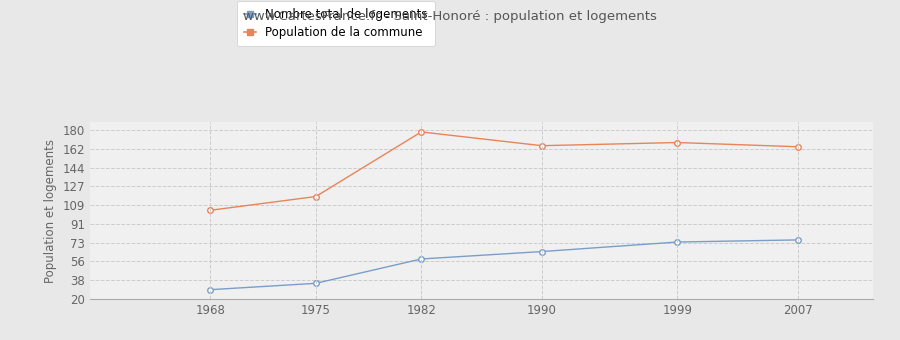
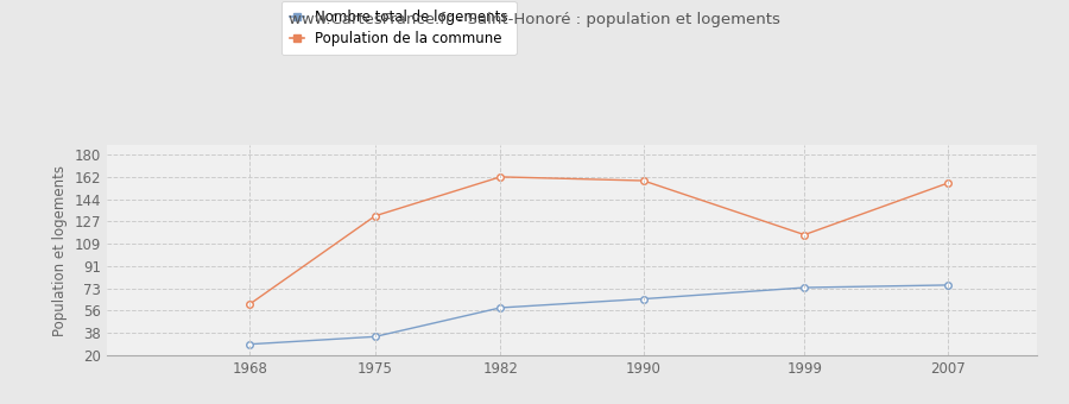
Population de la commune/1968: 104 -> 61
Population de la commune/1975: 117 -> 131
Population de la commune/1982: 178 -> 162
Population de la commune/1990: 165 -> 159
Population de la commune/1999: 168 -> 116
Population de la commune/2007: 164 -> 157
